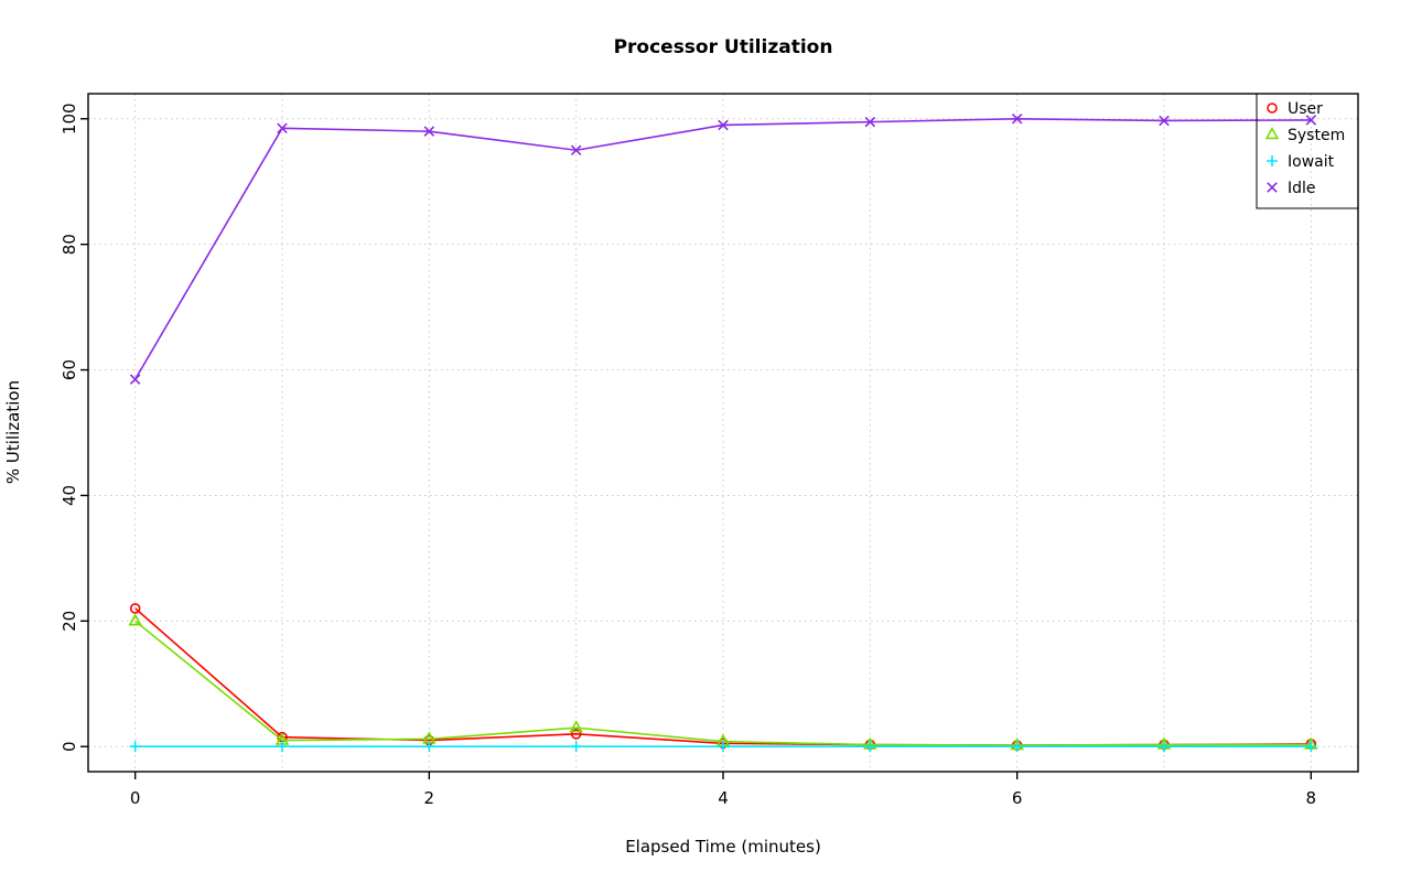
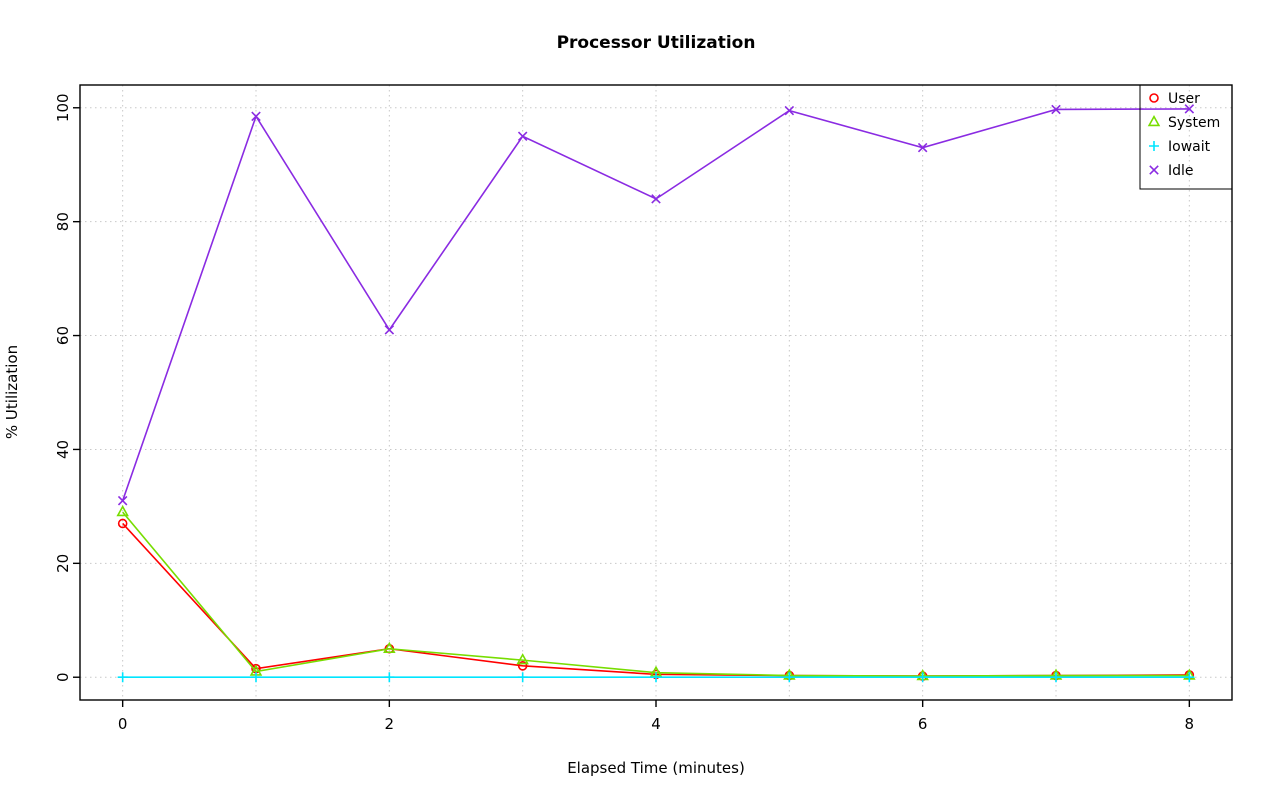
User/0: 22 -> 27
System/0: 20 -> 29
Idle/0: 58 -> 31
User/2: 1 -> 5
System/2: 1 -> 5
Idle/2: 98 -> 61
Idle/4: 99 -> 84
Idle/6: 100 -> 93
